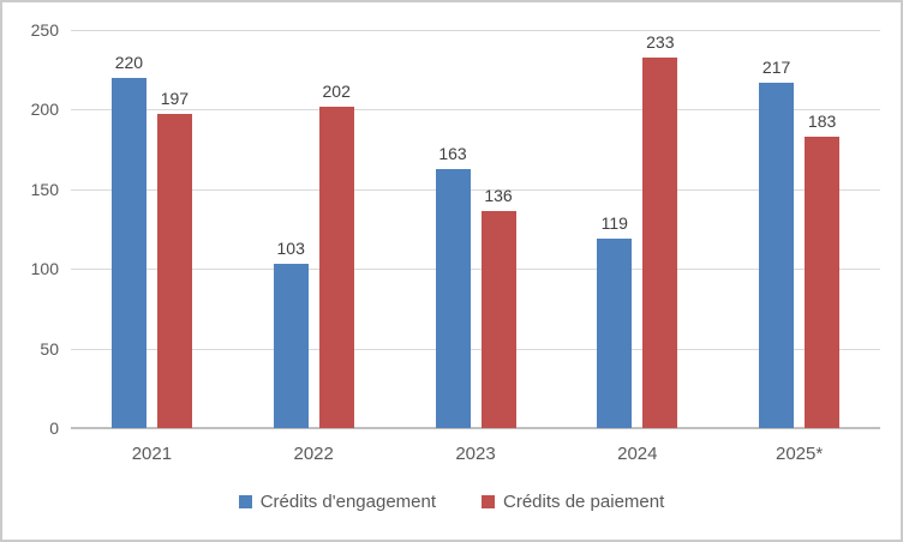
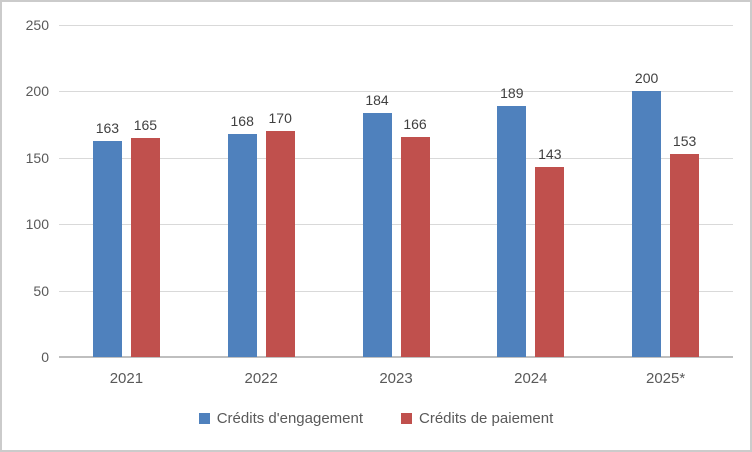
Crédits d'engagement/2021: 220 -> 163
Crédits de paiement/2021: 197 -> 165
Crédits d'engagement/2022: 103 -> 168
Crédits de paiement/2022: 202 -> 170
Crédits d'engagement/2023: 163 -> 184
Crédits de paiement/2023: 136 -> 166
Crédits d'engagement/2024: 119 -> 189
Crédits de paiement/2024: 233 -> 143
Crédits d'engagement/2025*: 217 -> 200
Crédits de paiement/2025*: 183 -> 153
